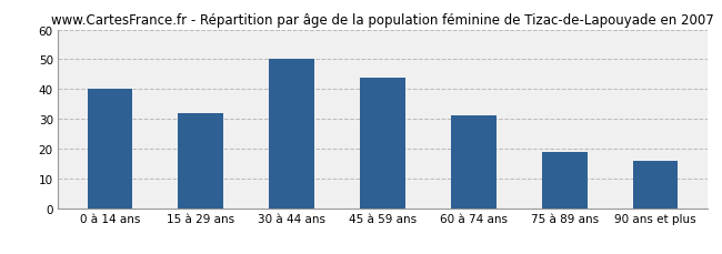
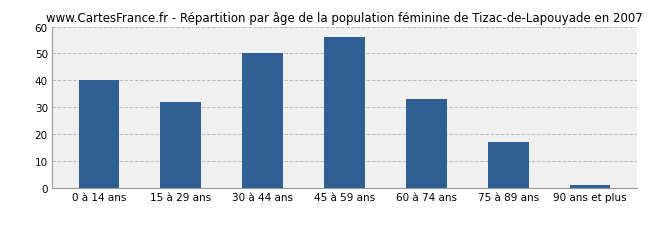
45 à 59 ans: 44 -> 56
60 à 74 ans: 31 -> 33
75 à 89 ans: 19 -> 17
90 ans et plus: 16 -> 1
